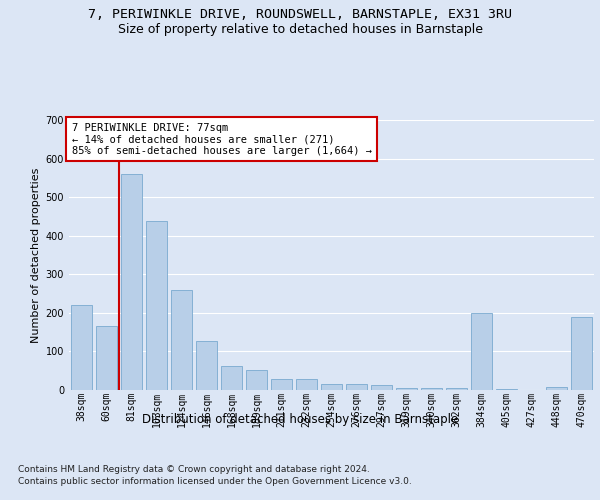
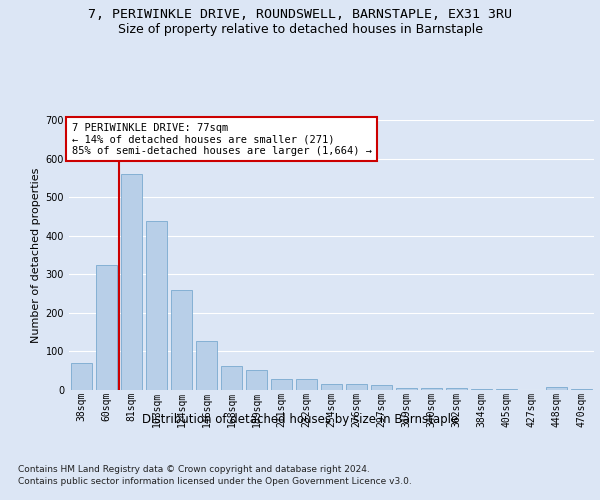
38sqm: 220 -> 70
60sqm: 165 -> 325
384sqm: 200 -> 3
470sqm: 190 -> 2
